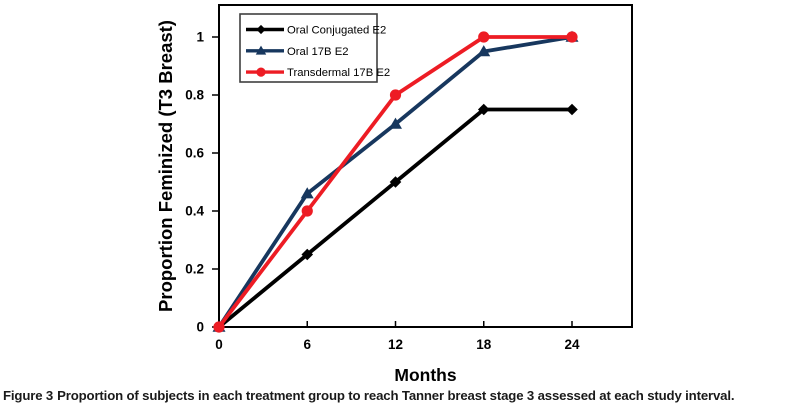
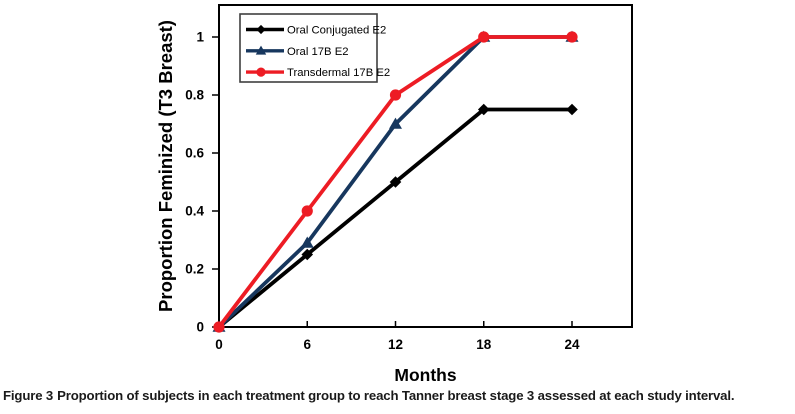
Oral 17B E2/6: 0.46 -> 0.29
Oral 17B E2/18: 0.95 -> 1.00
